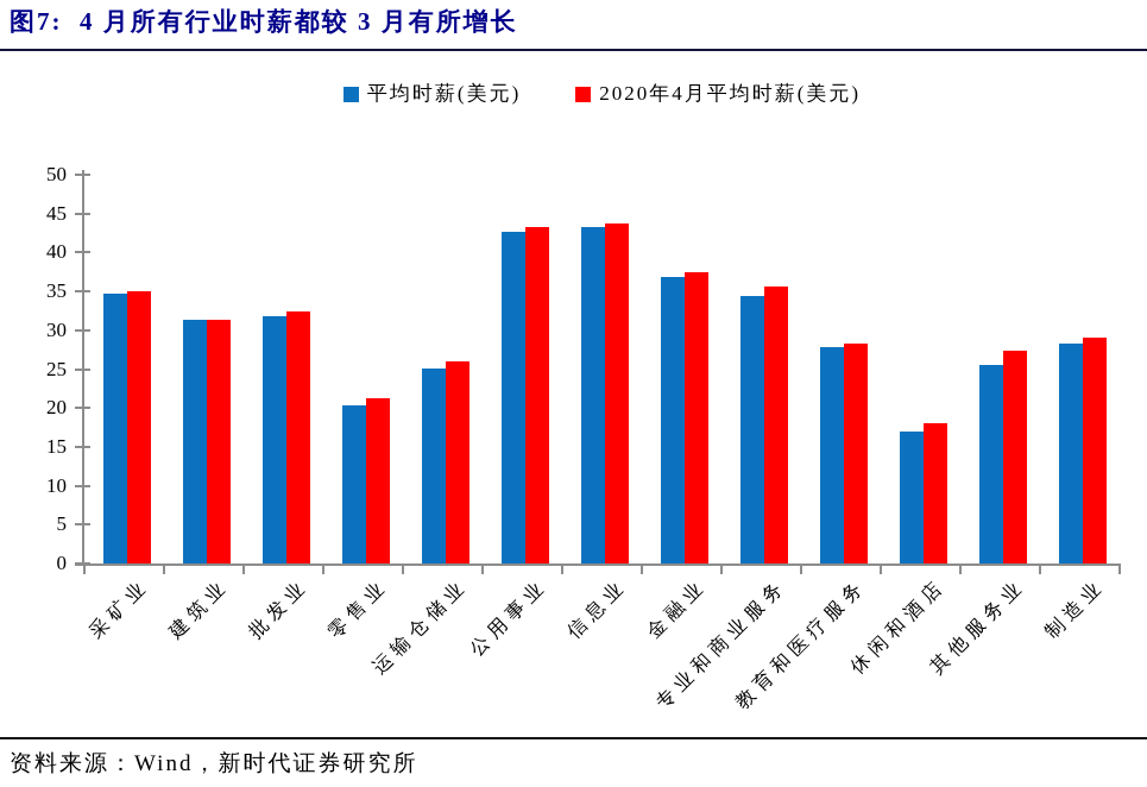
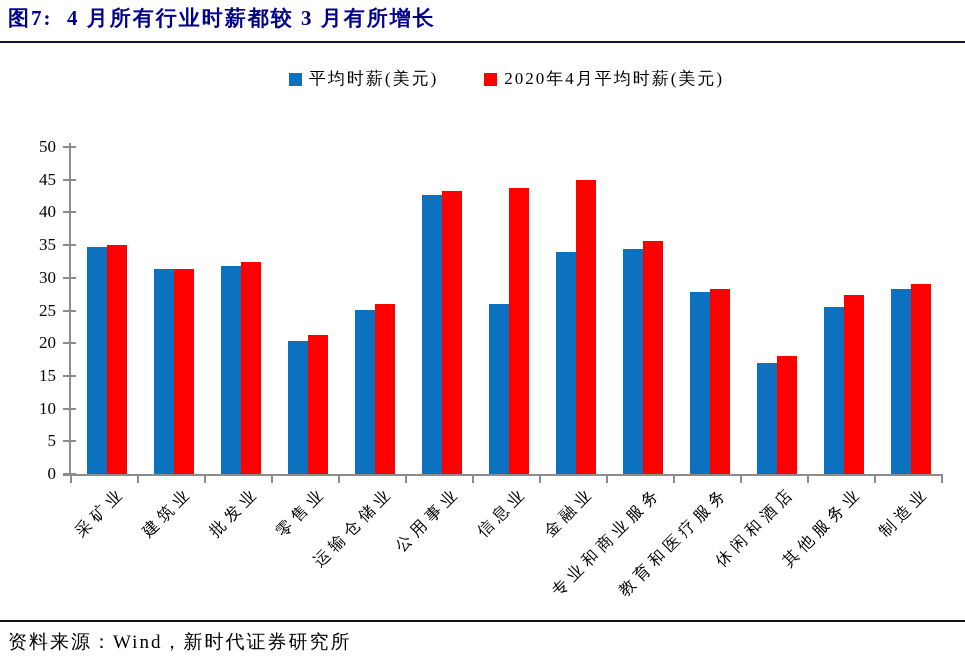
平均时薪(美元)/信息业: 43 -> 26
平均时薪(美元)/金融业: 37 -> 34
2020年4月平均时薪(美元)/金融业: 37 -> 45
